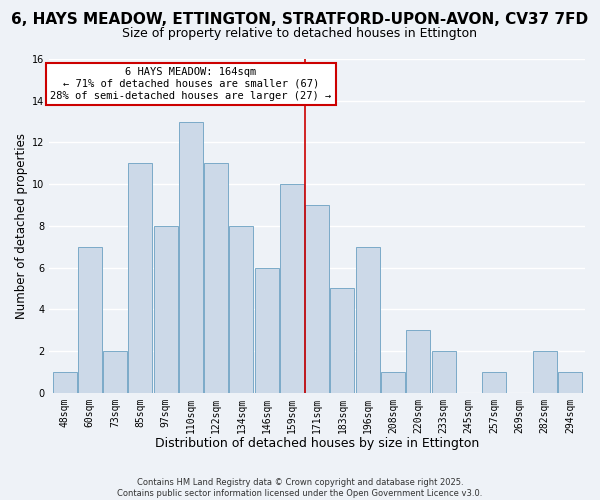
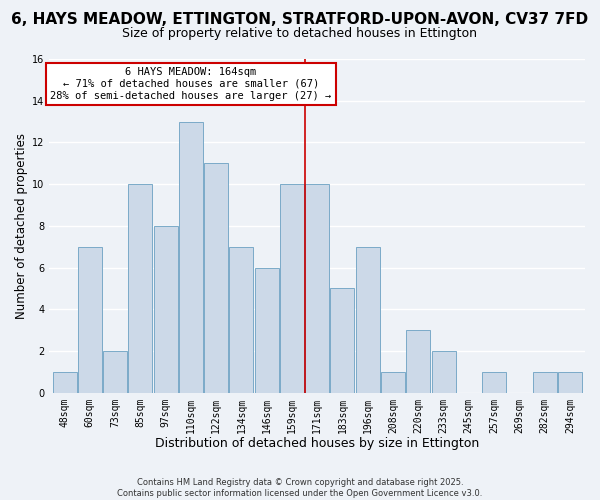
85sqm: 11 -> 10
134sqm: 8 -> 7
171sqm: 9 -> 10
282sqm: 2 -> 1
